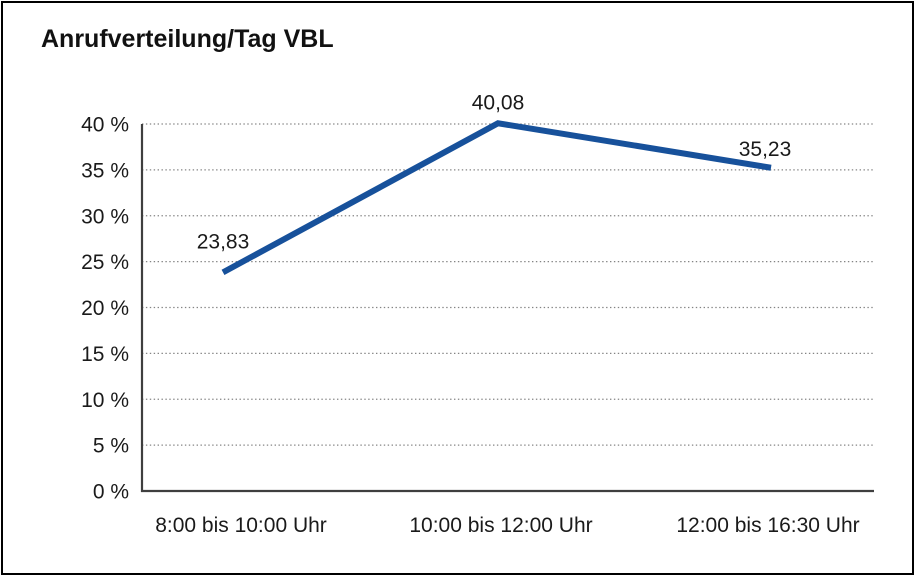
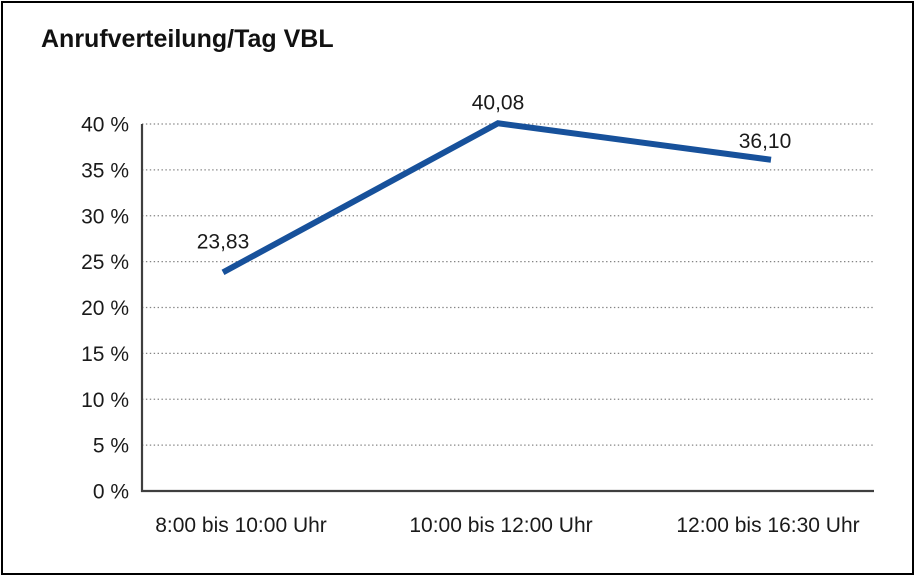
12:00 bis 16:30 Uhr: 35,23 -> 36,10
